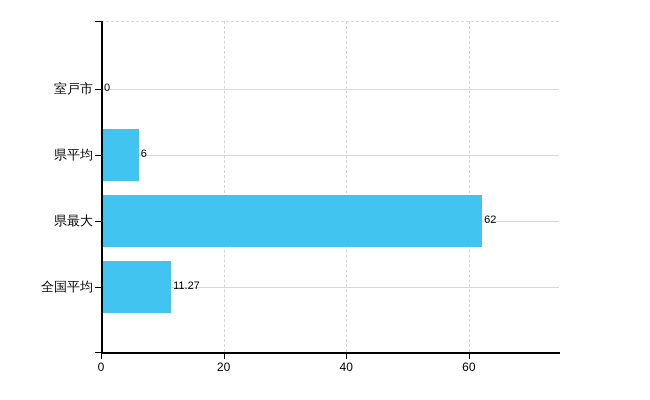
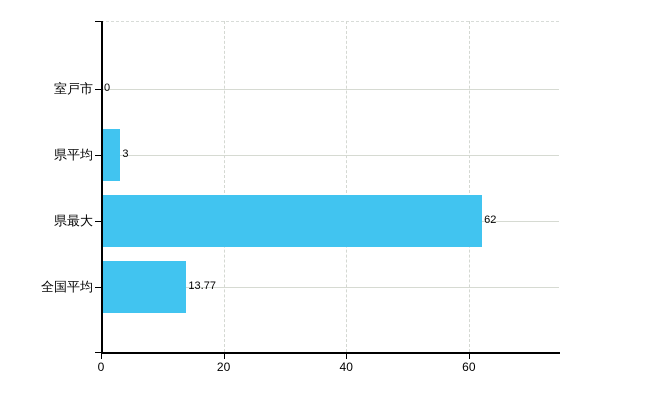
県平均: 6 -> 3
全国平均: 11.27 -> 13.77
